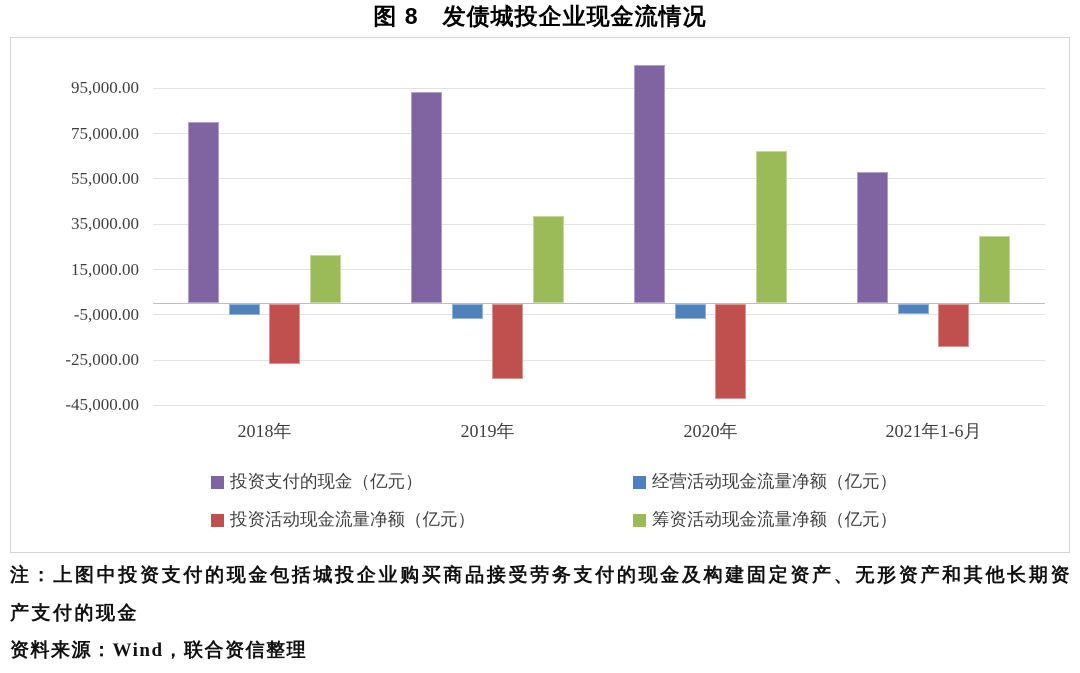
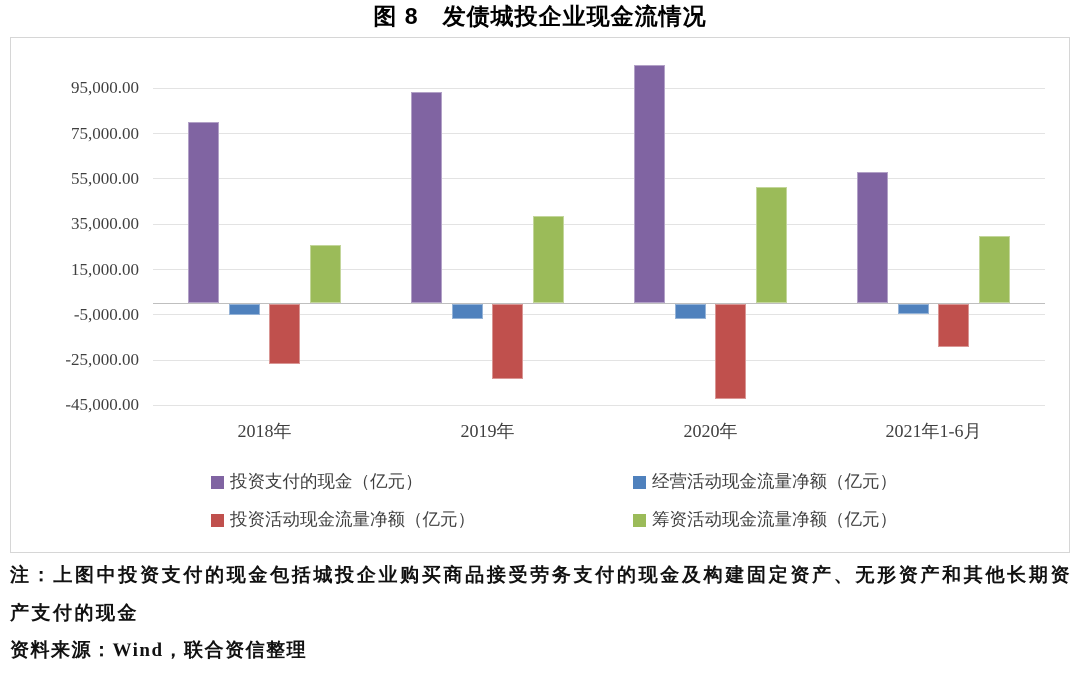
筹资活动现金流量净额（亿元）/2018年: 21000 -> 26000
筹资活动现金流量净额（亿元）/2020年: 67000 -> 51000
